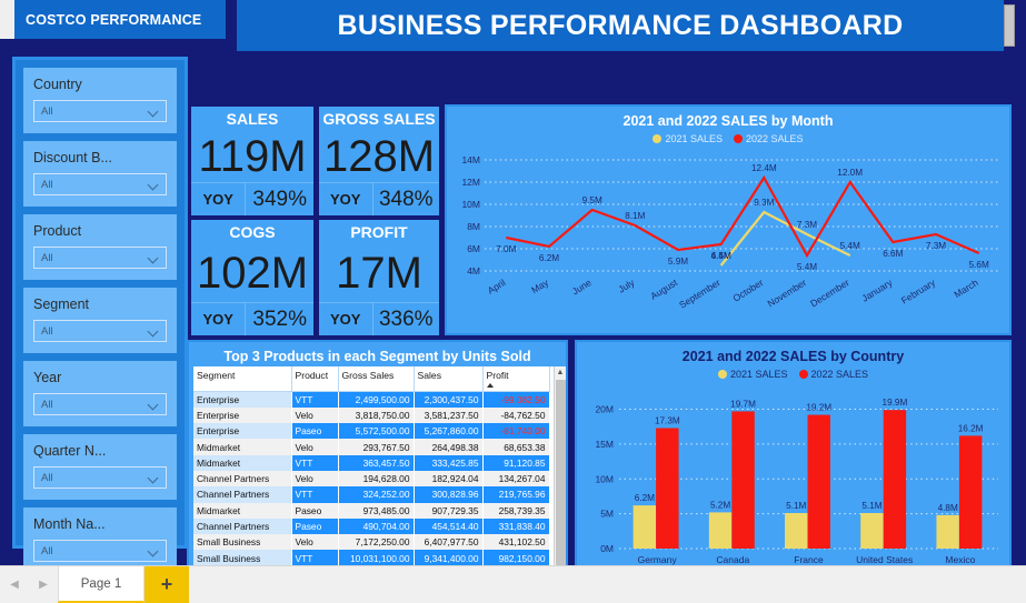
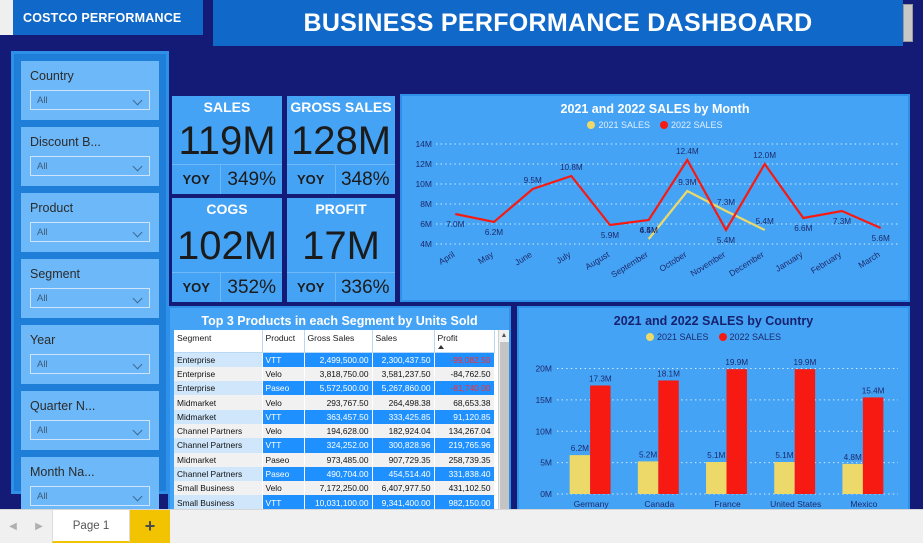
2021 and 2022 SALES by Month/2022 SALES/July: 8.1M -> 10.8M
2021 and 2022 SALES by Country/2022 SALES/Canada: 19.7M -> 18.1M
2021 and 2022 SALES by Country/2022 SALES/France: 19.2M -> 19.9M
2021 and 2022 SALES by Country/2022 SALES/Mexico: 16.2M -> 15.4M
